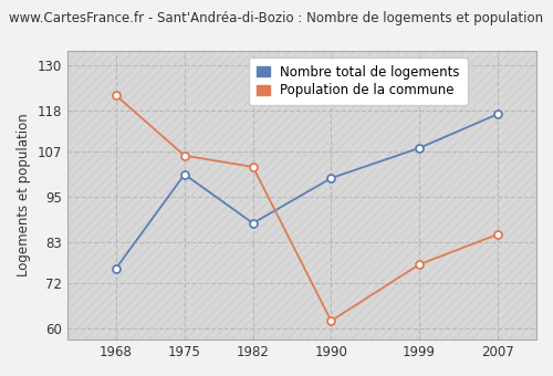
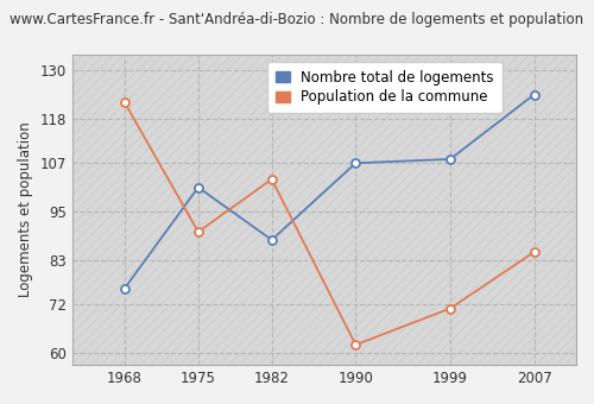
Population de la commune/1975: 106 -> 90
Nombre total de logements/1990: 100 -> 107
Population de la commune/1999: 77 -> 71
Nombre total de logements/2007: 117 -> 124
